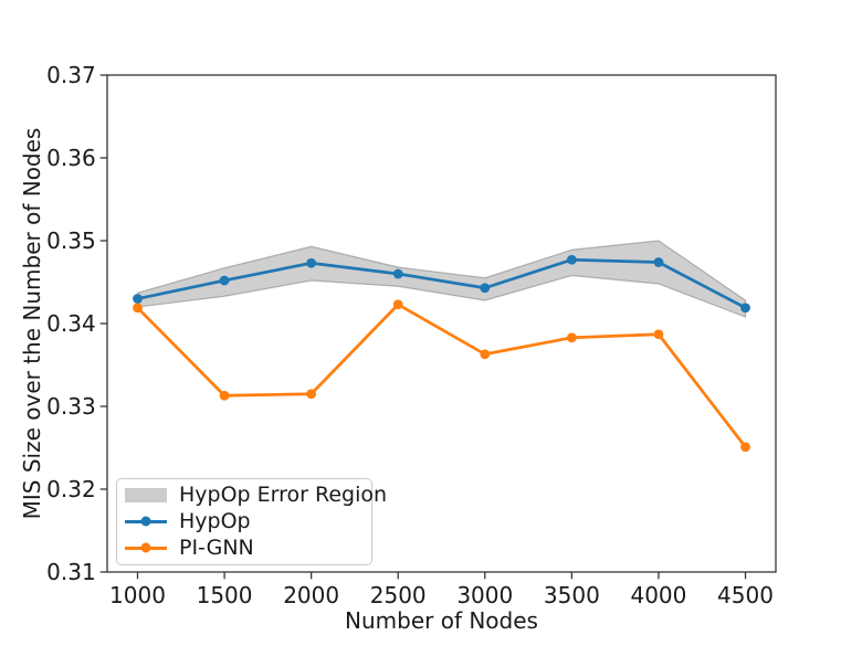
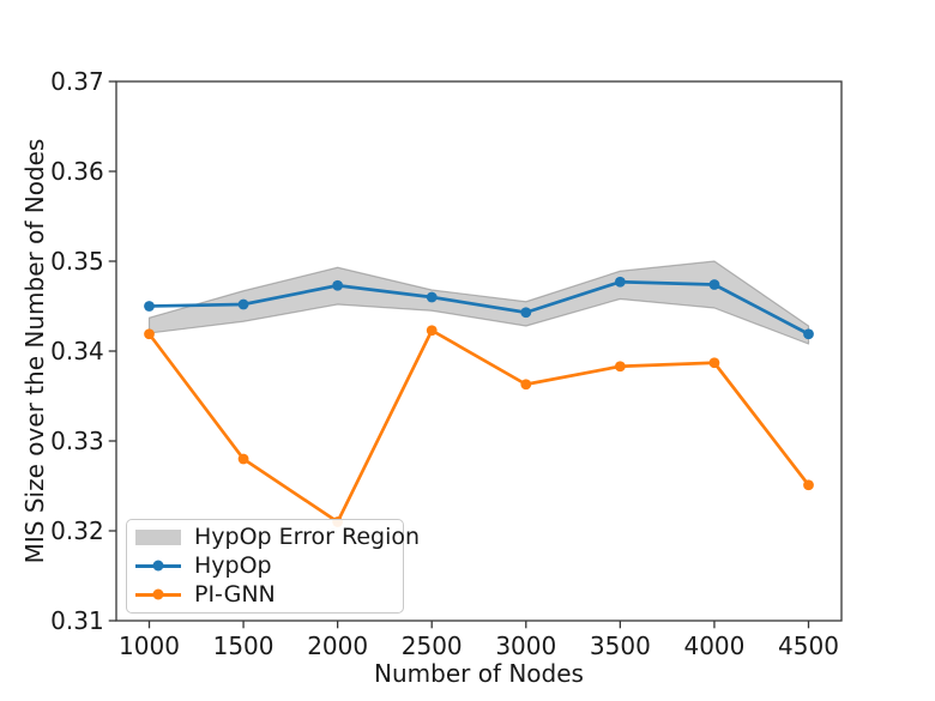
HypOp/1000: 0.343 -> 0.345
PI-GNN/1500: 0.331 -> 0.328
PI-GNN/2000: 0.332 -> 0.321
